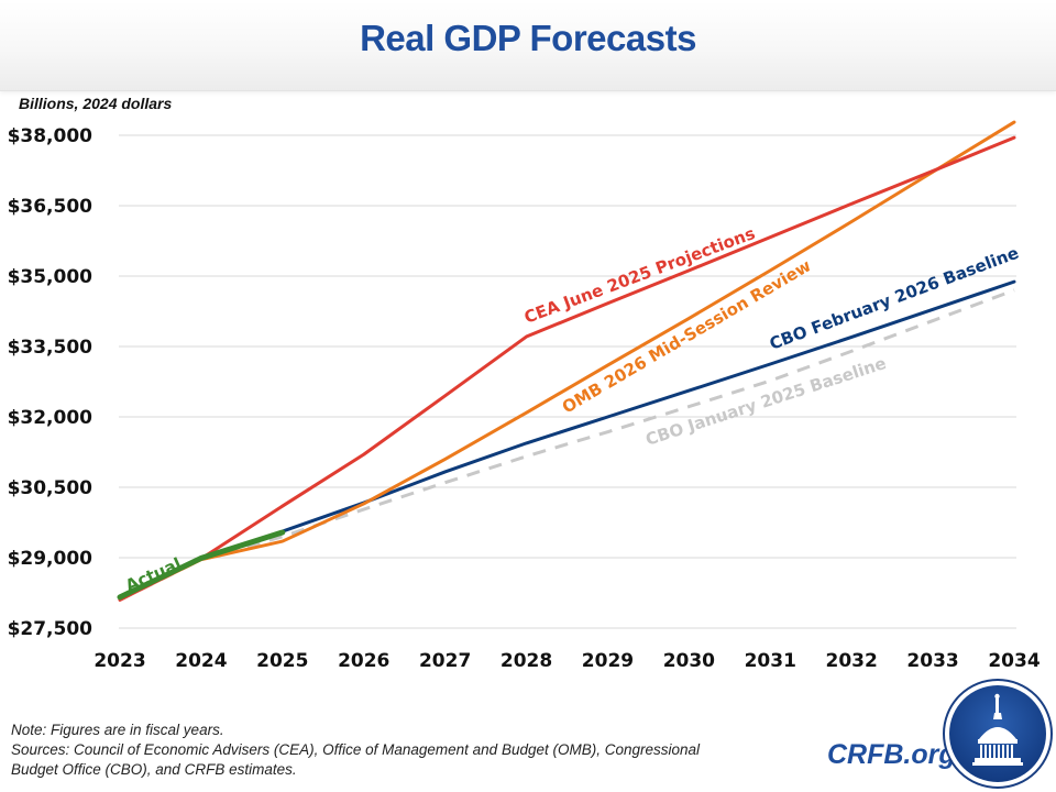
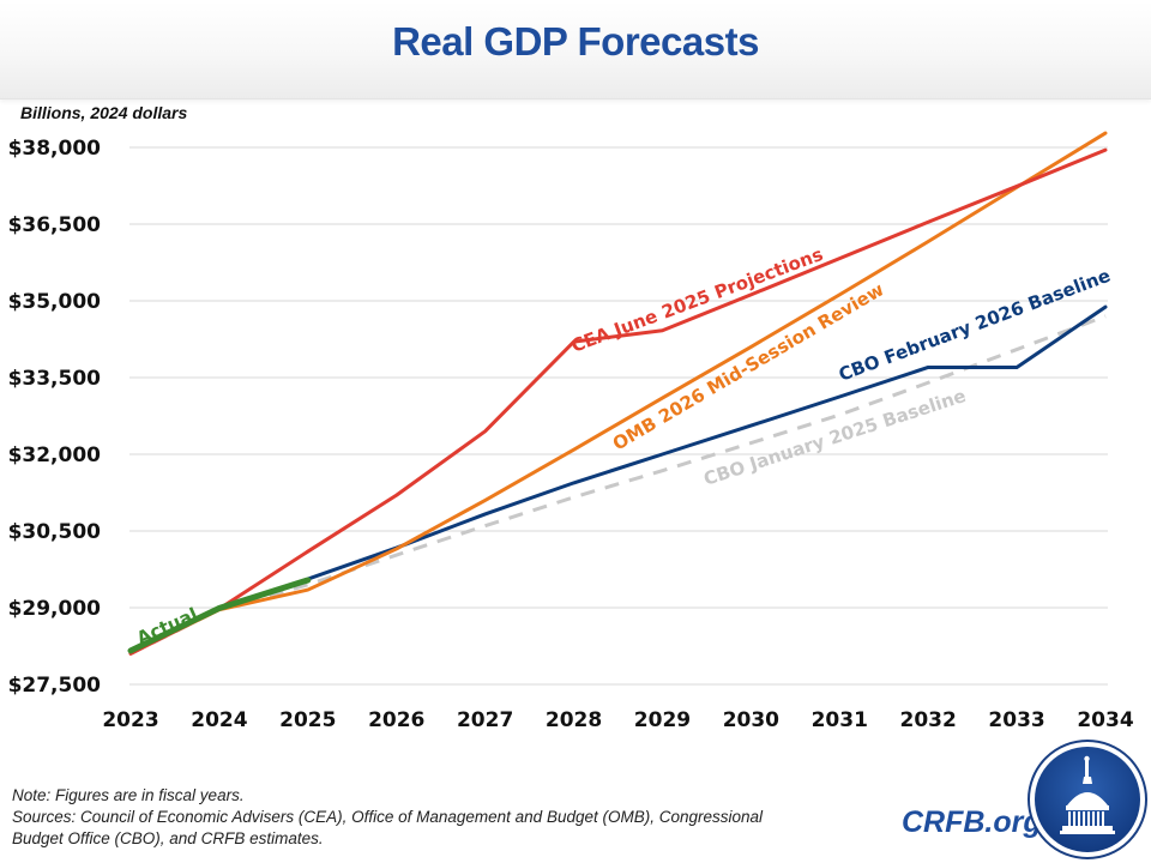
CEA June 2025 Projections/2028: $33700 -> $34200
CBO February 2026 Baseline/2033: $34300 -> $33700
